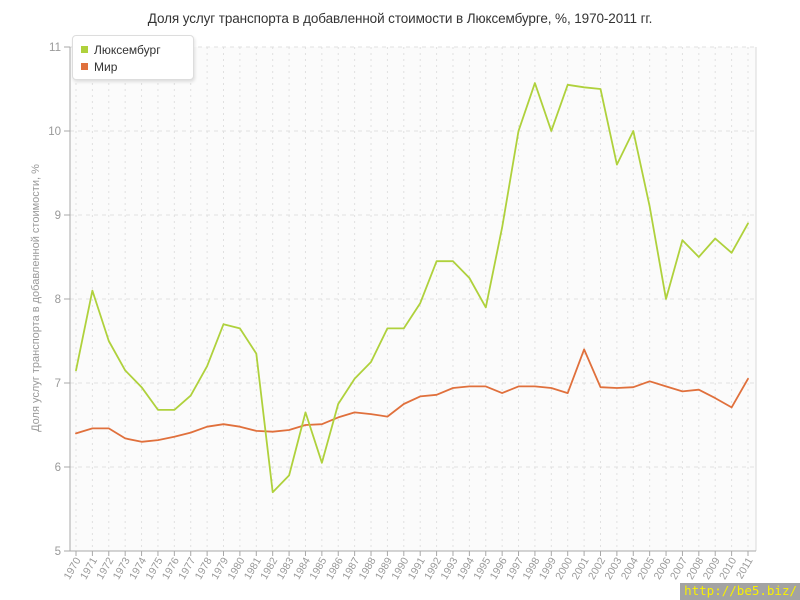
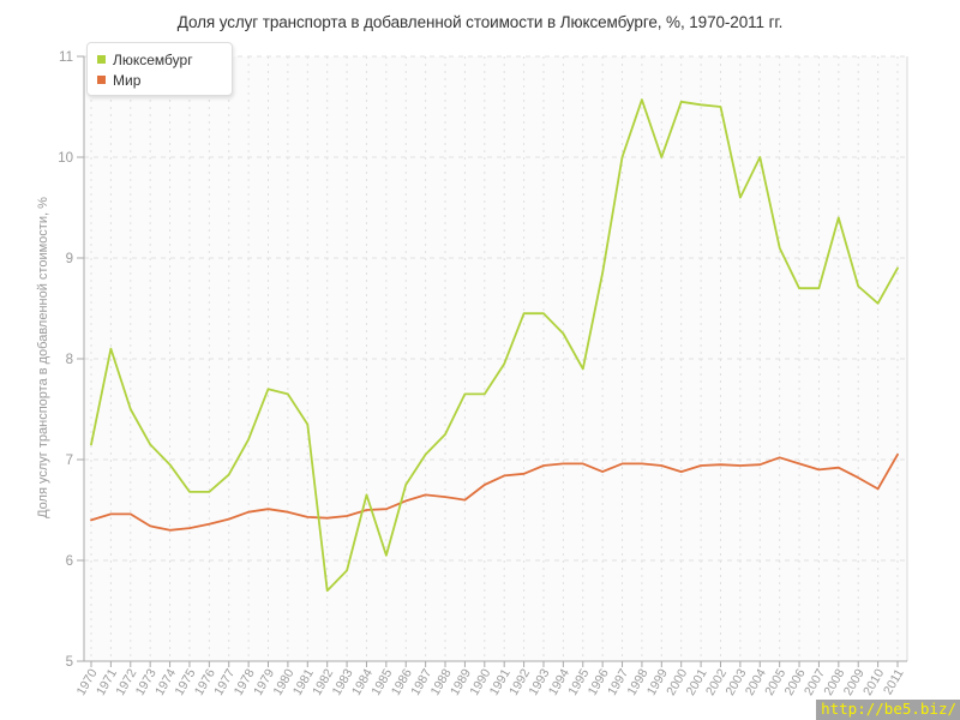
Мир/2001: 7.4 -> 6.9
Люксембург/2006: 8.0 -> 8.7
Люксембург/2008: 8.5 -> 9.4
